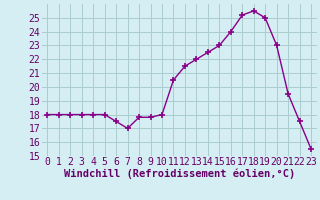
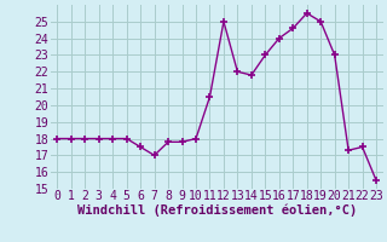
12: 21.5 -> 25.0
14: 22.5 -> 21.8
17: 25.2 -> 24.6
21: 19.5 -> 17.3
